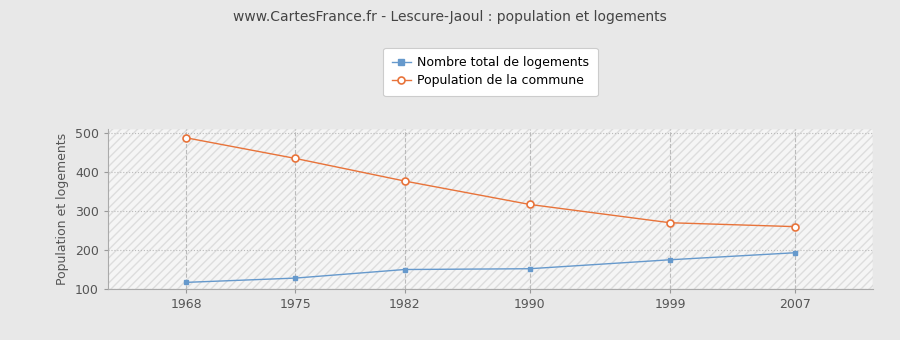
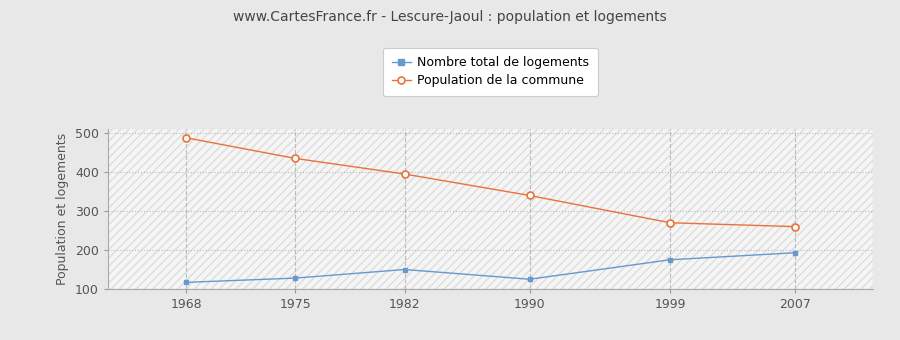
Population de la commune/1982: 377 -> 395
Nombre total de logements/1990: 152 -> 125
Population de la commune/1990: 317 -> 340
